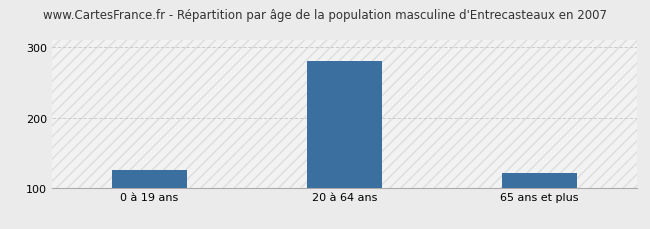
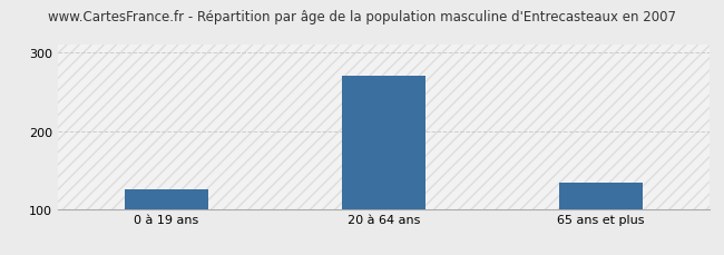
20 à 64 ans: 281 -> 270
65 ans et plus: 121 -> 134
